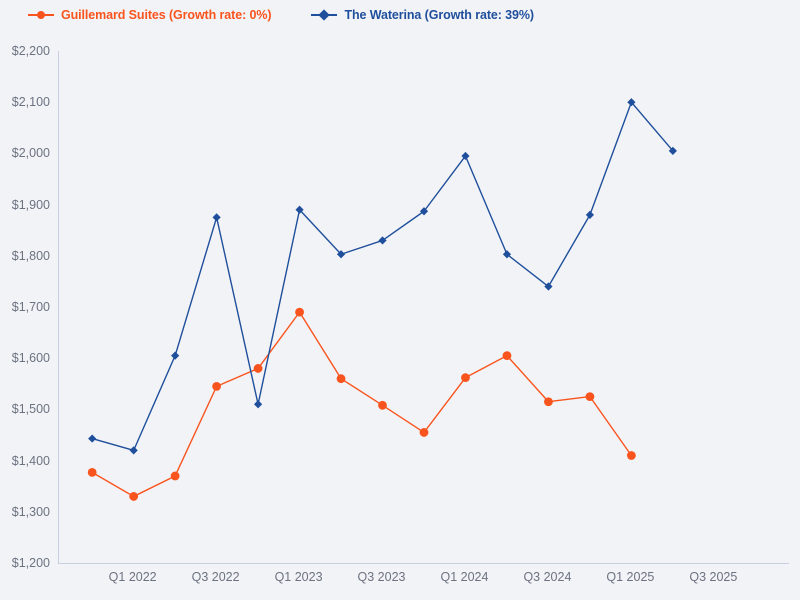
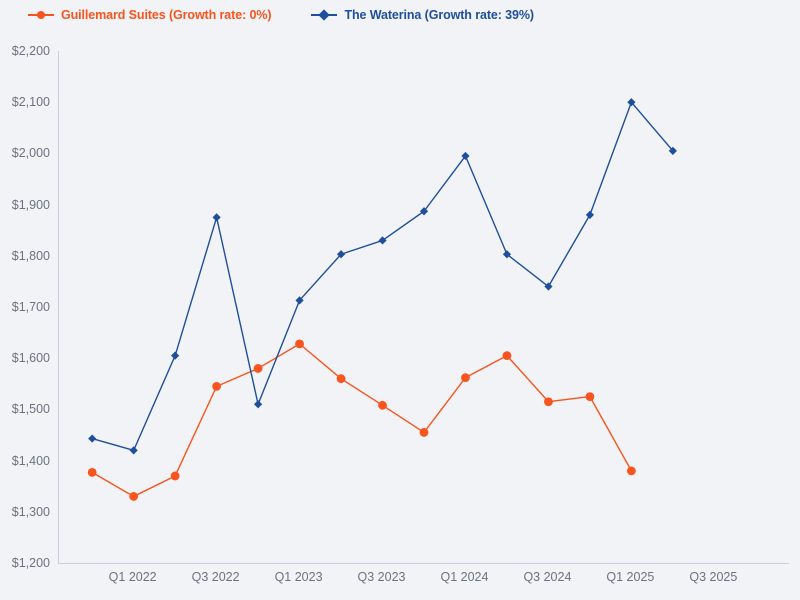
Guillemard Suites (Growth rate: 0%)/Q1 2023: $1690 -> $1630
The Waterina (Growth rate: 39%)/Q1 2023: $1890 -> $1710
Guillemard Suites (Growth rate: 0%)/Q1 2025: $1410 -> $1380
